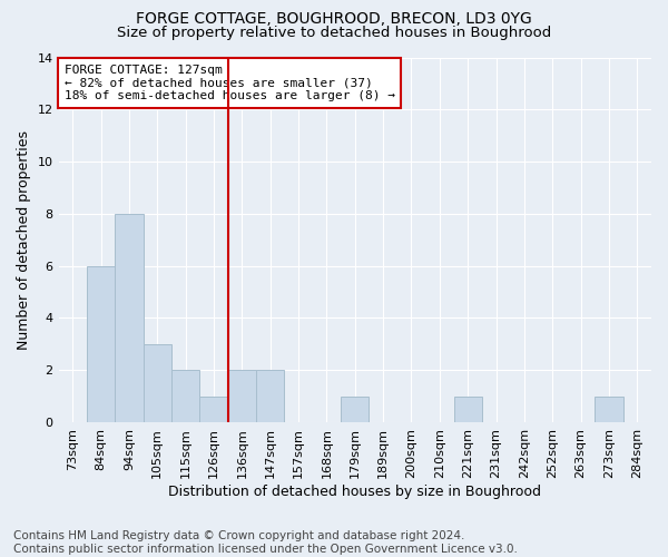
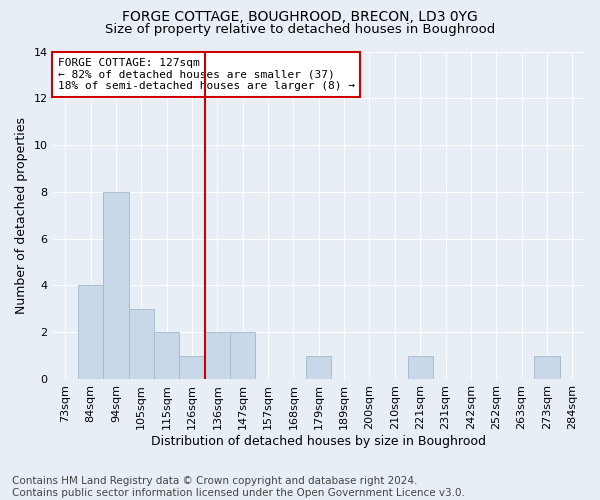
84sqm: 6 -> 4
